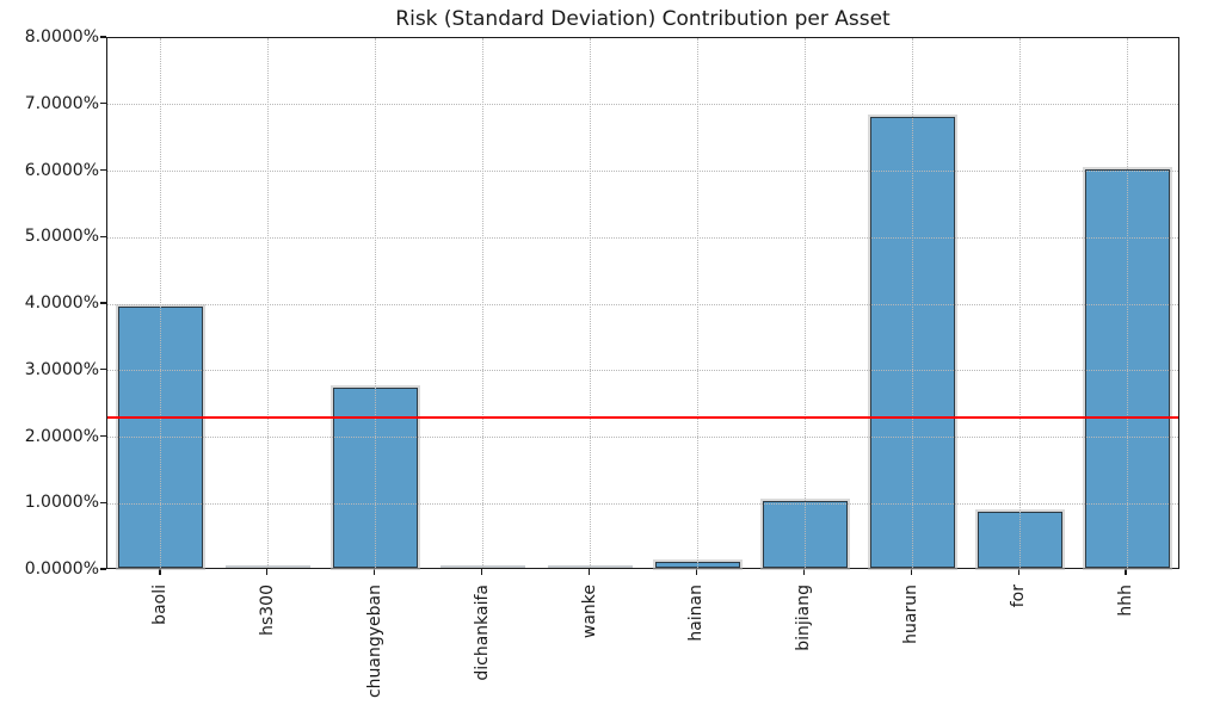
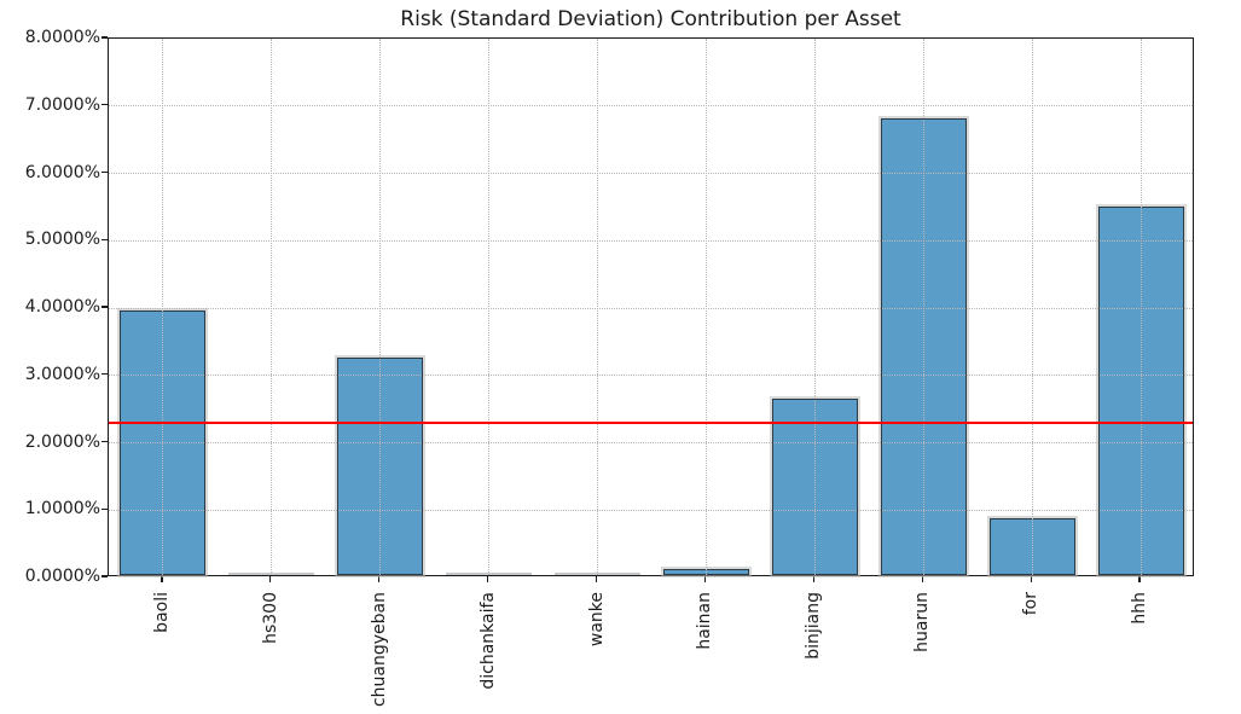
chuangyeban: 2.7% -> 3.2%
binjiang: 1.0% -> 2.6%
hhh: 6.0% -> 5.5%
